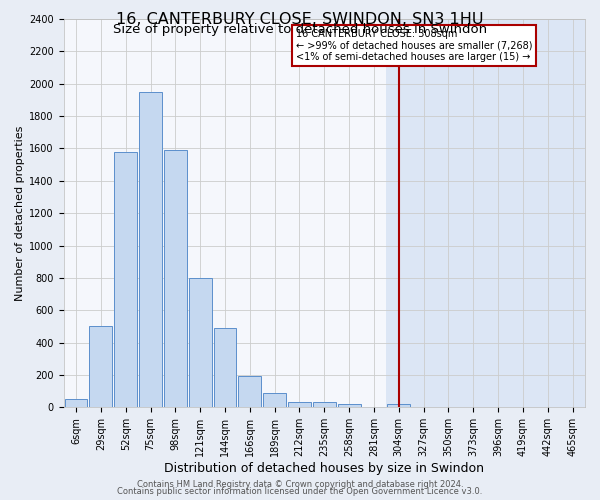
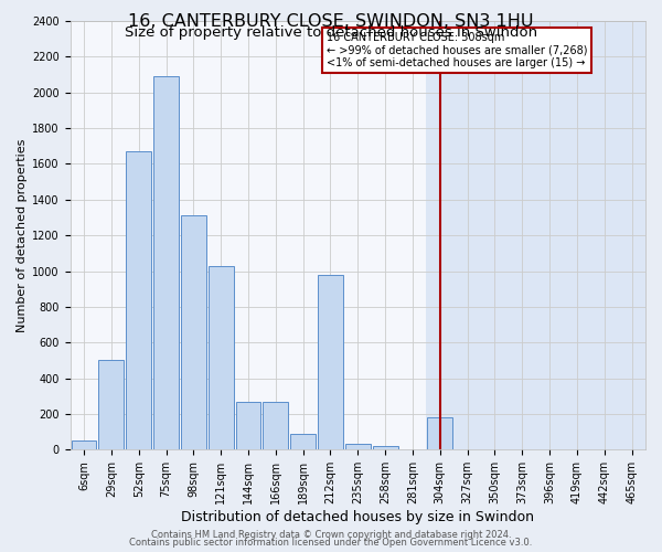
52sqm: 1580 -> 1670
75sqm: 1950 -> 2090
98sqm: 1590 -> 1310
121sqm: 800 -> 1030
144sqm: 490 -> 270
166sqm: 200 -> 270
212sqm: 40 -> 980
304sqm: 20 -> 180
